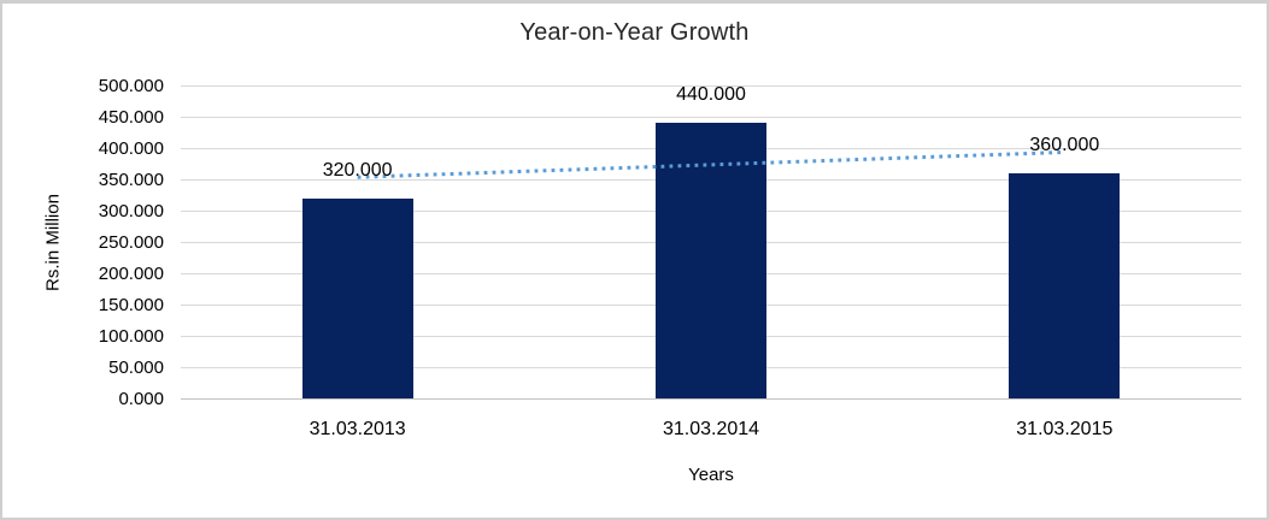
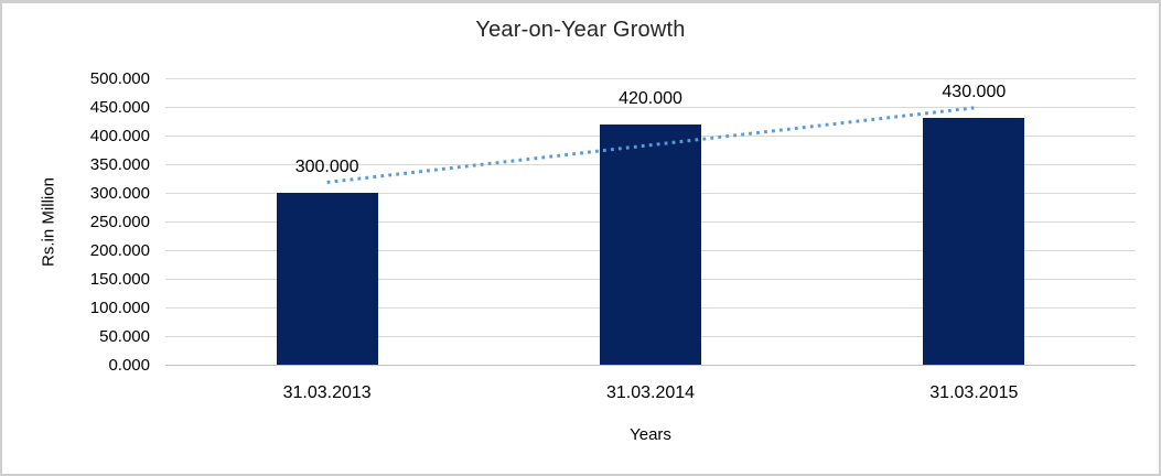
31.03.2013: 320.000 -> 300.000
31.03.2014: 440.000 -> 420.000
31.03.2015: 360.000 -> 430.000
